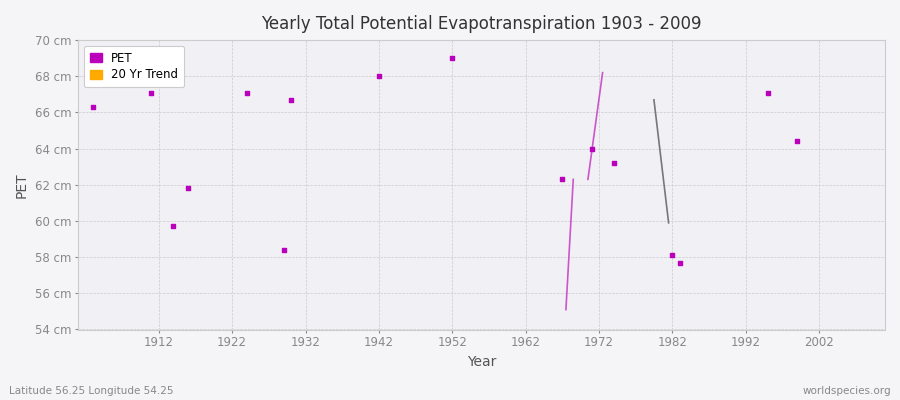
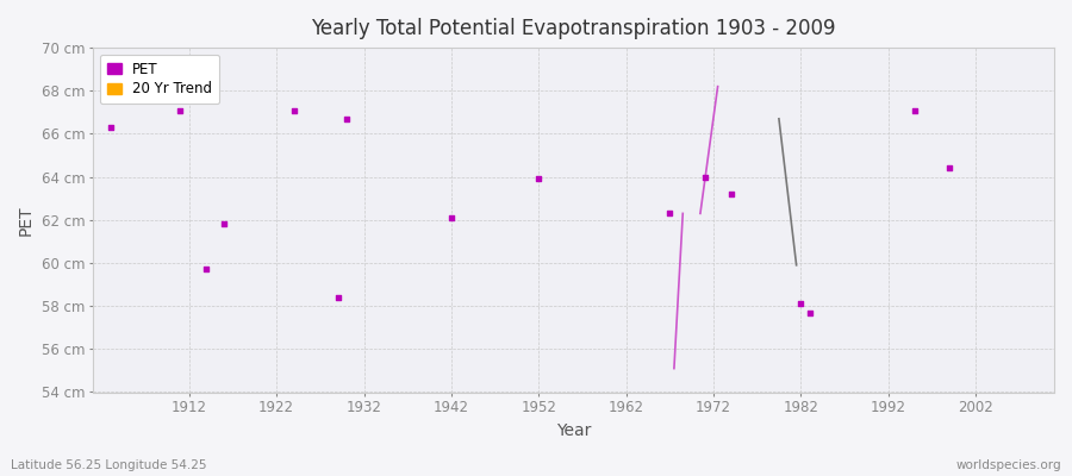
1942: 68.0 cm -> 62.1 cm
1952: 69.0 cm -> 63.9 cm
